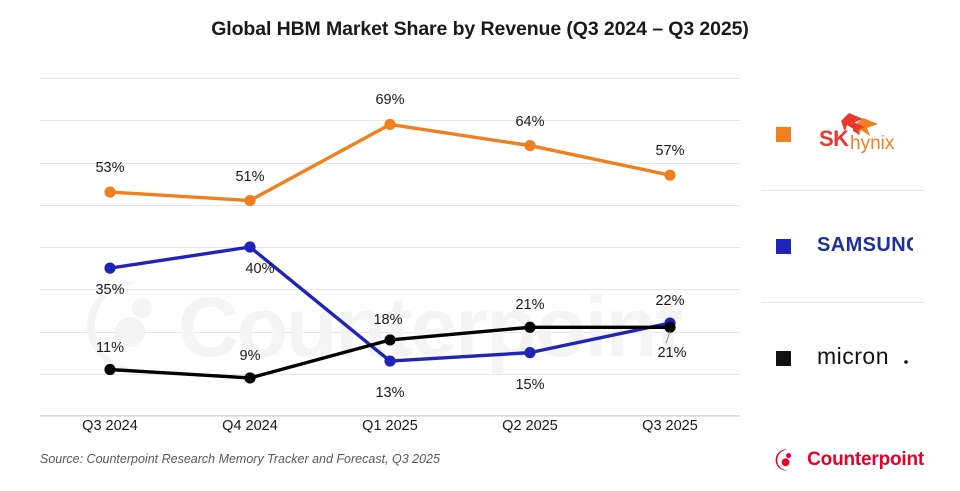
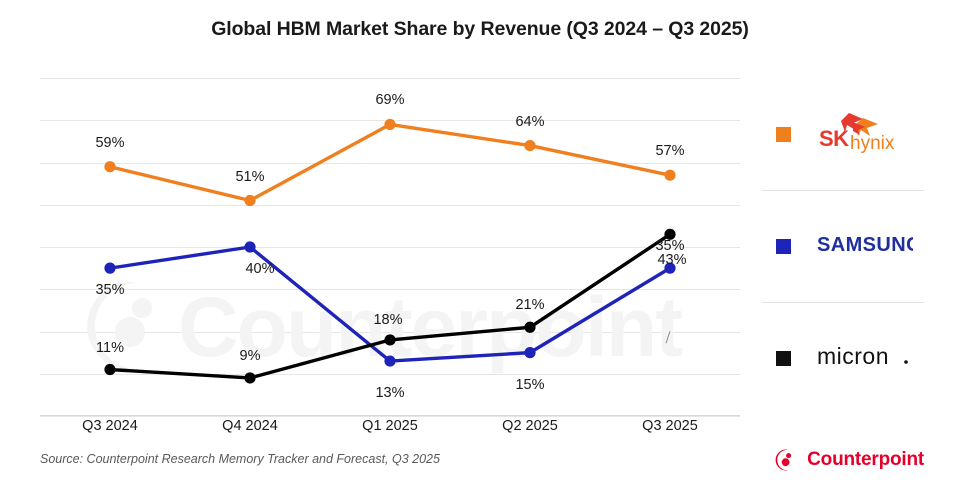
SK hynix/Q3 2024: 53% -> 59%
SAMSUNG/Q3 2025: 22% -> 35%
micron/Q3 2025: 21% -> 43%
